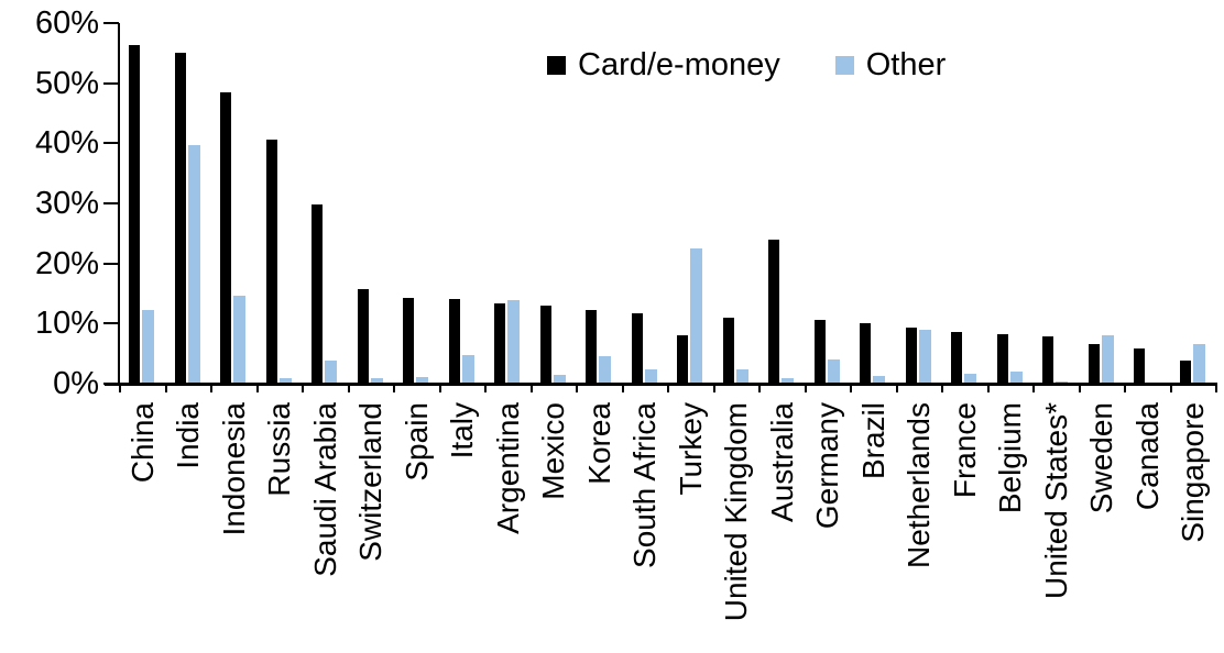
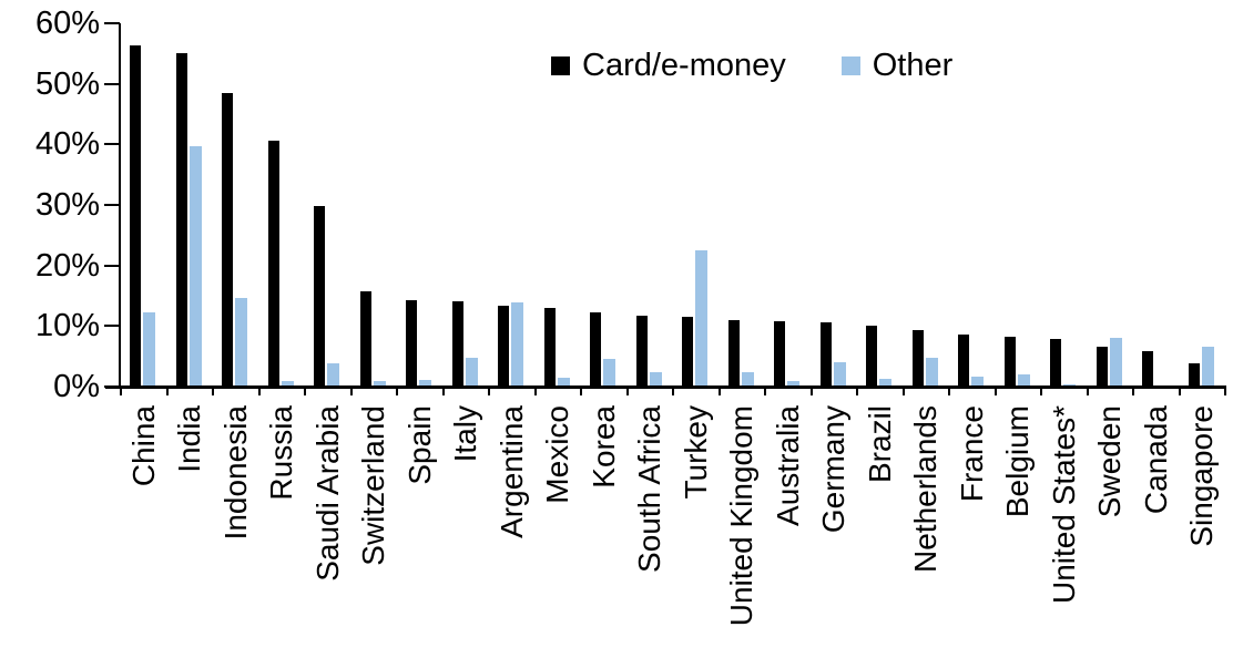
Card/e-money/Turkey: 8% -> 12%
Card/e-money/Australia: 24% -> 11%
Other/Netherlands: 9% -> 5%
